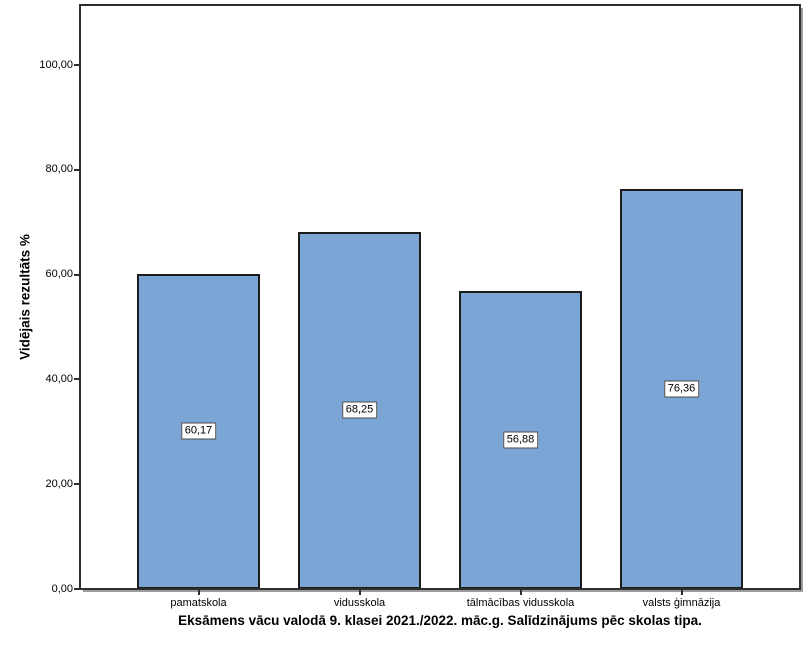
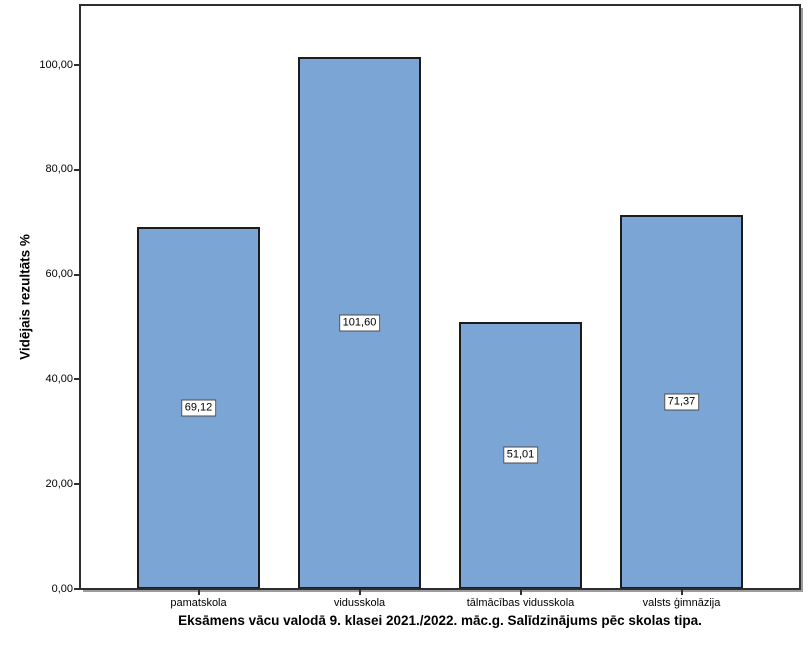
pamatskola: 60,17 -> 69,12
vidusskola: 68,25 -> 101,60
tālmācības vidusskola: 56,88 -> 51,01
valsts ģimnāzija: 76,36 -> 71,37
